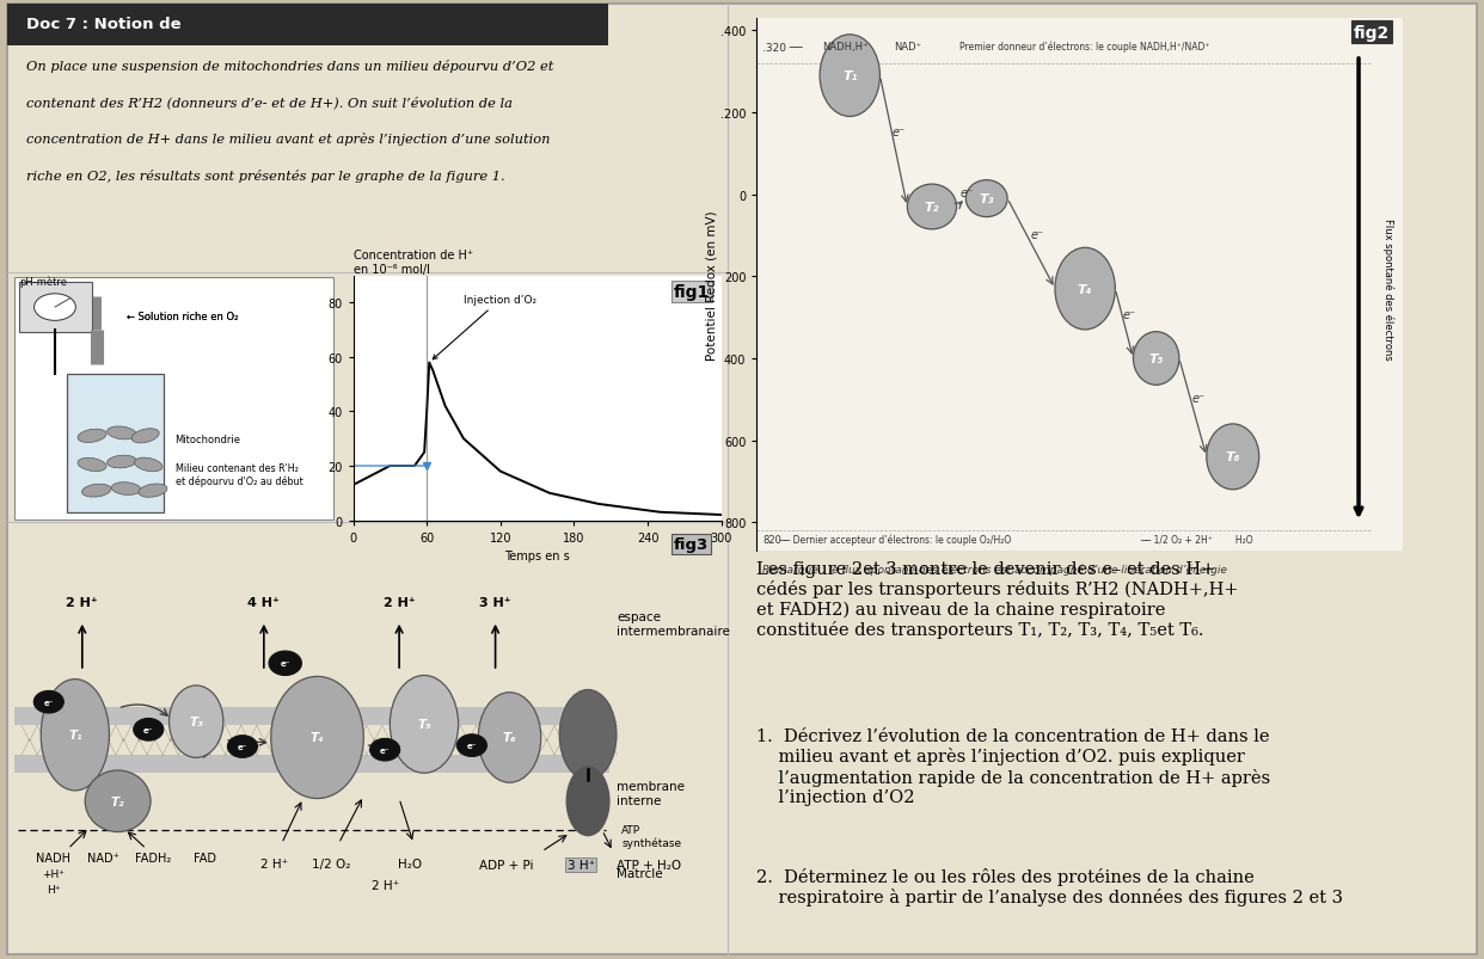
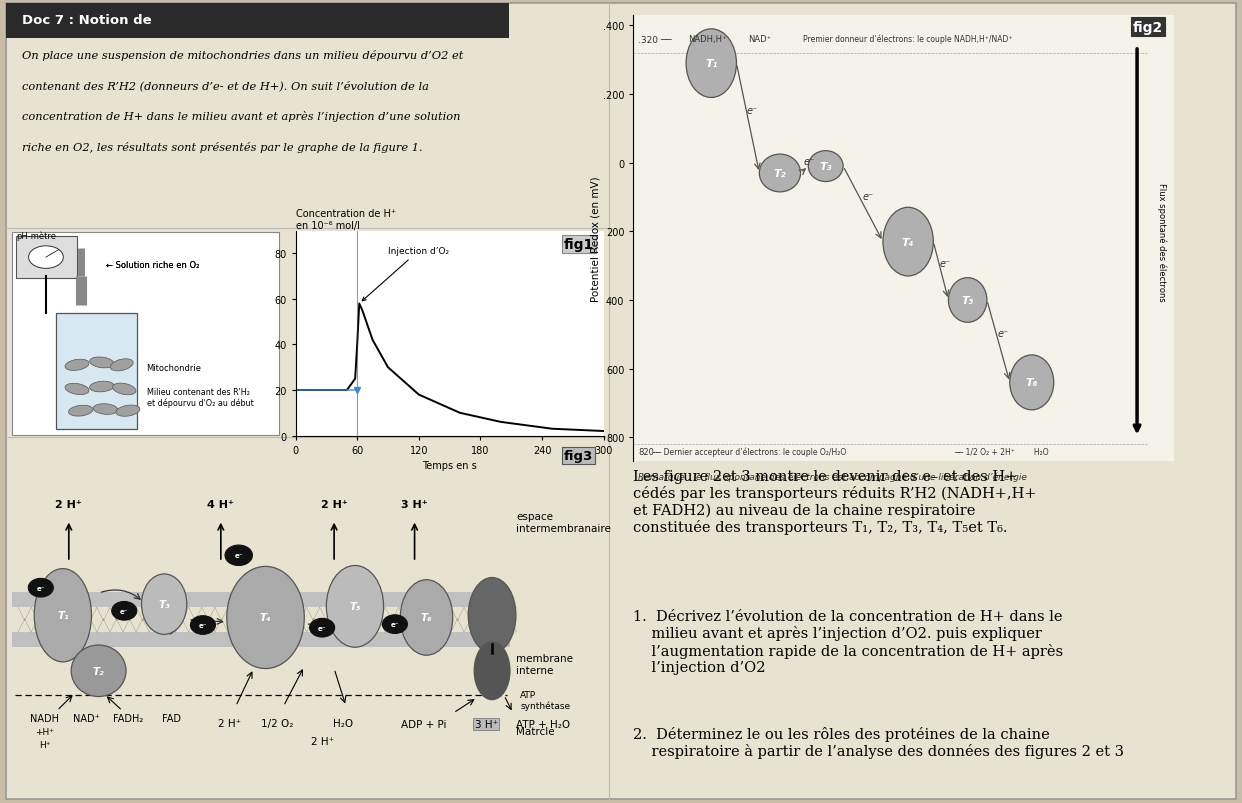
0: 13 -> 20
